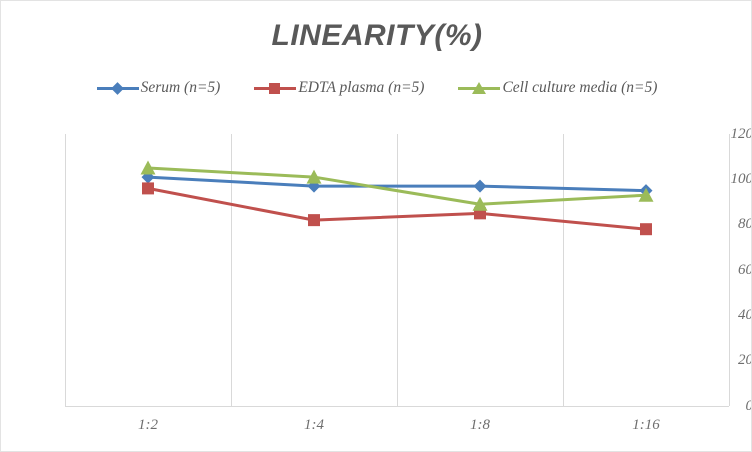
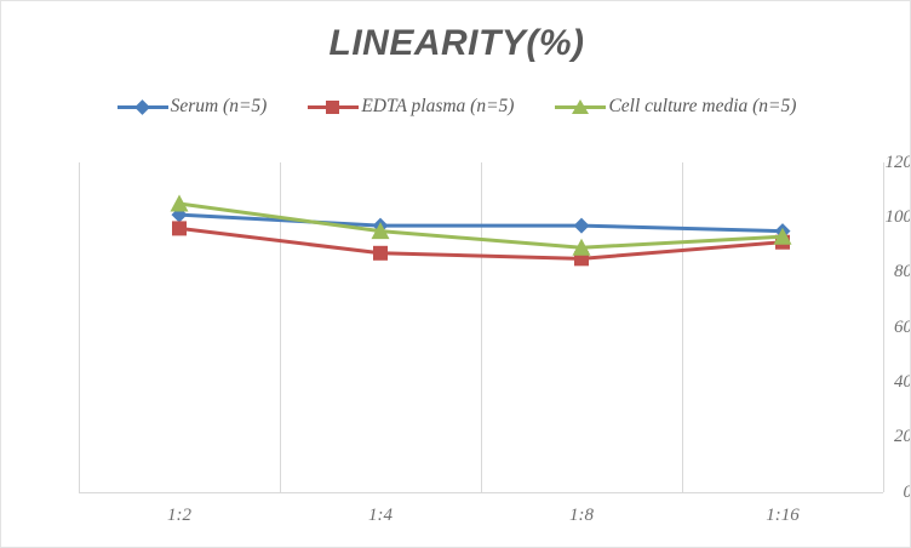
EDTA plasma (n=5)/1:4: 82 -> 87
Cell culture media (n=5)/1:4: 101 -> 95
EDTA plasma (n=5)/1:16: 78 -> 91
